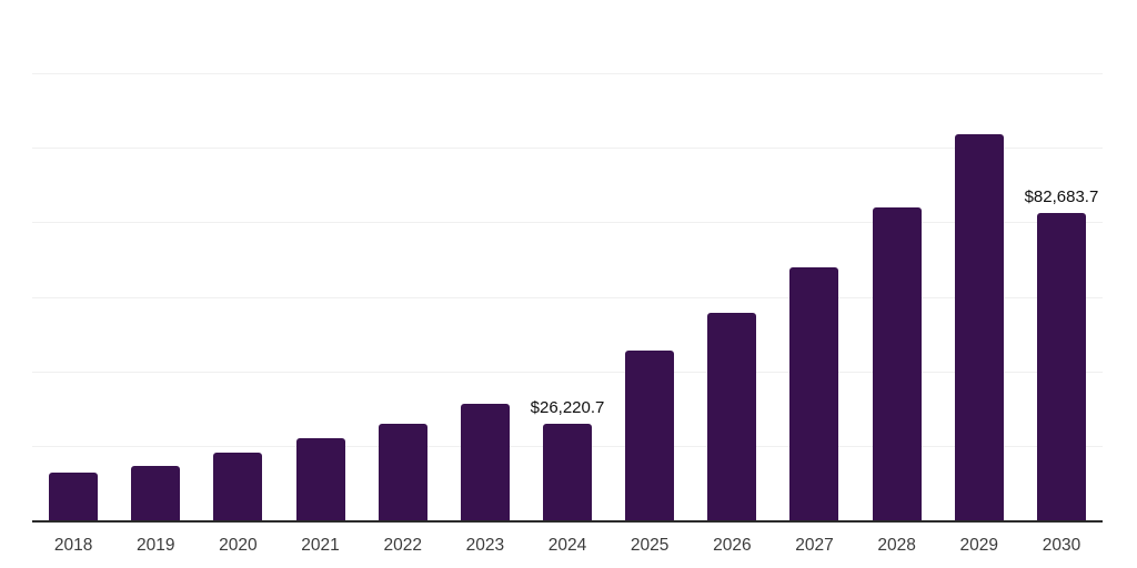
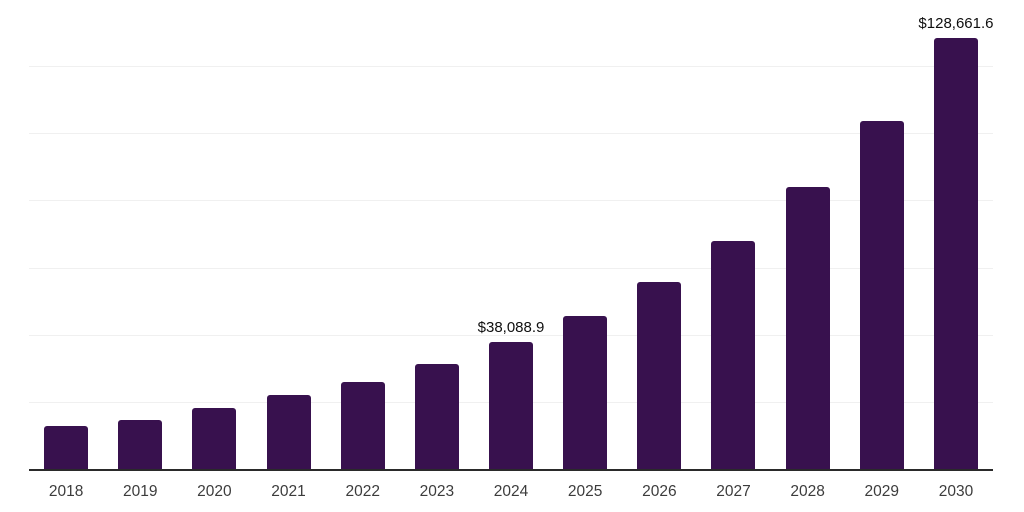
2024: $26,220.7 -> $38,088.9
2030: $82,683.7 -> $128,661.6
